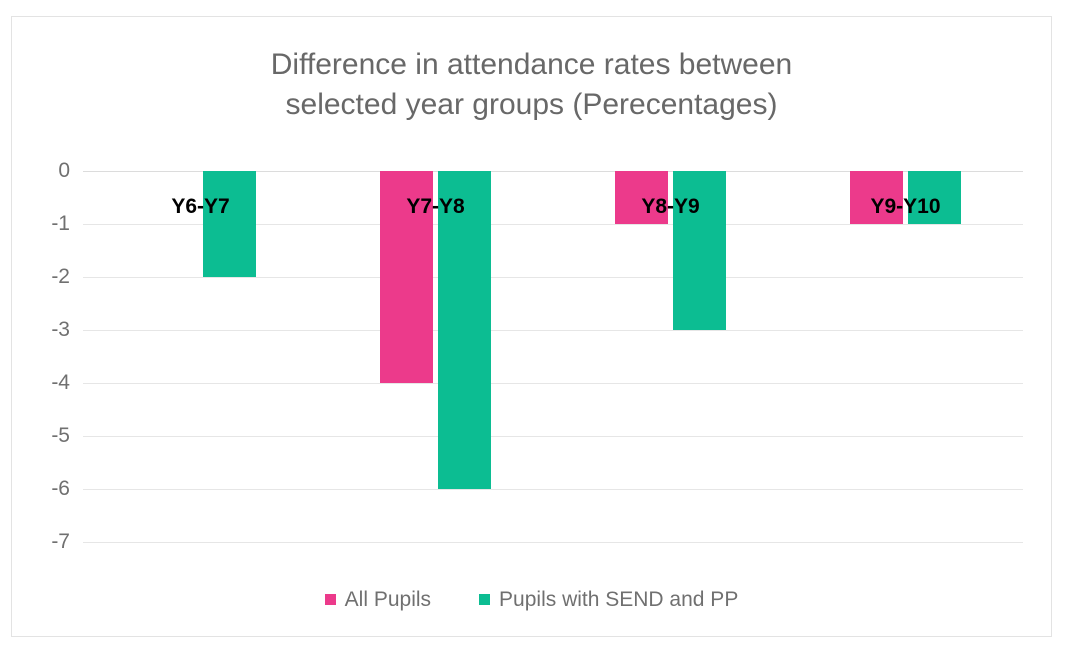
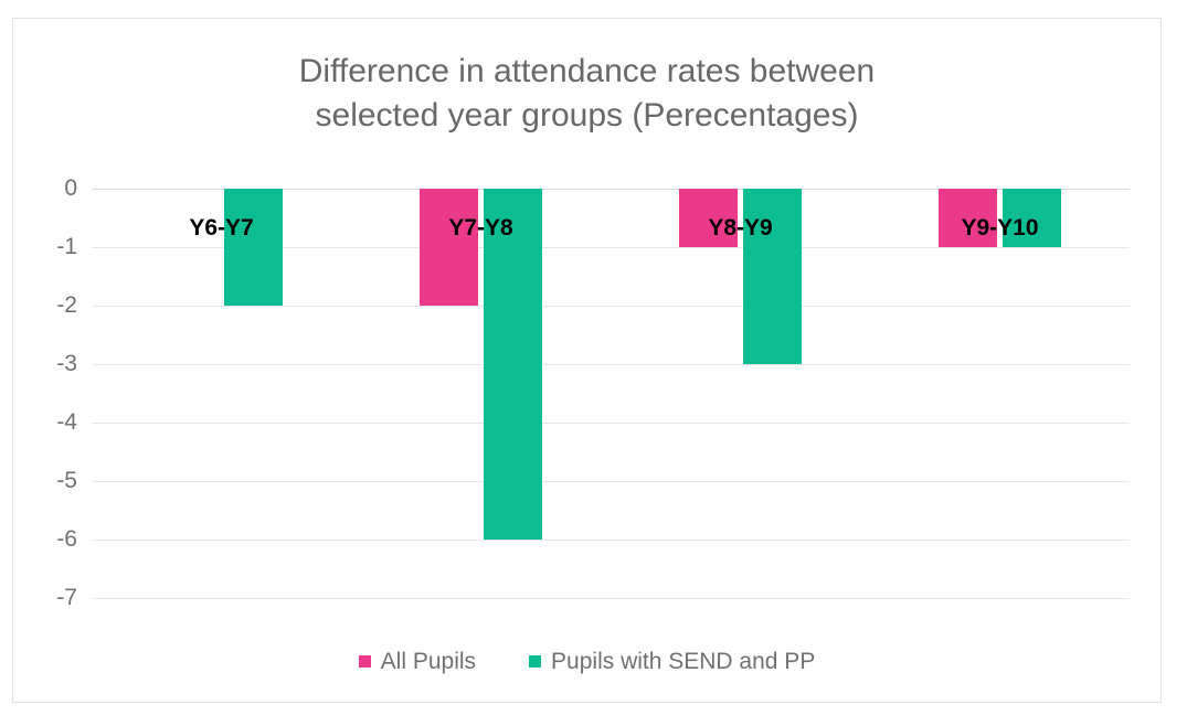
All Pupils/Y7-Y8: -4 -> -2
